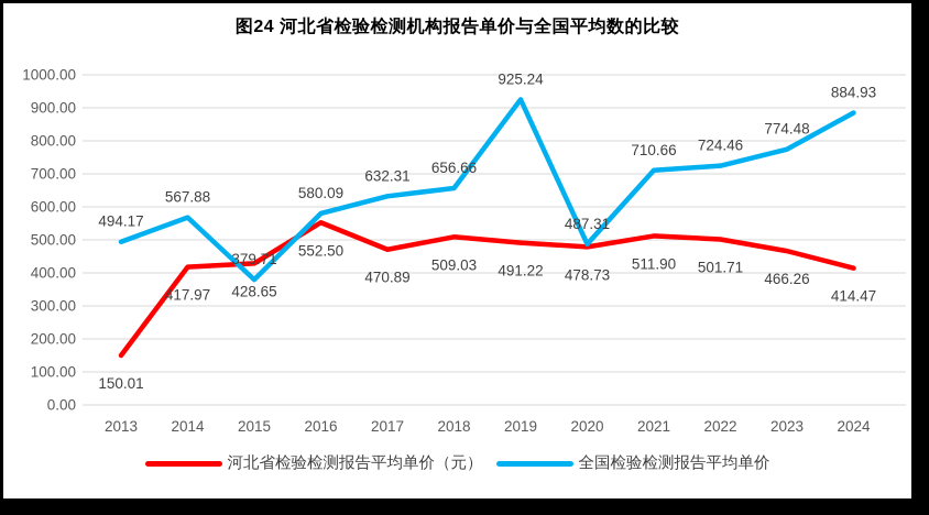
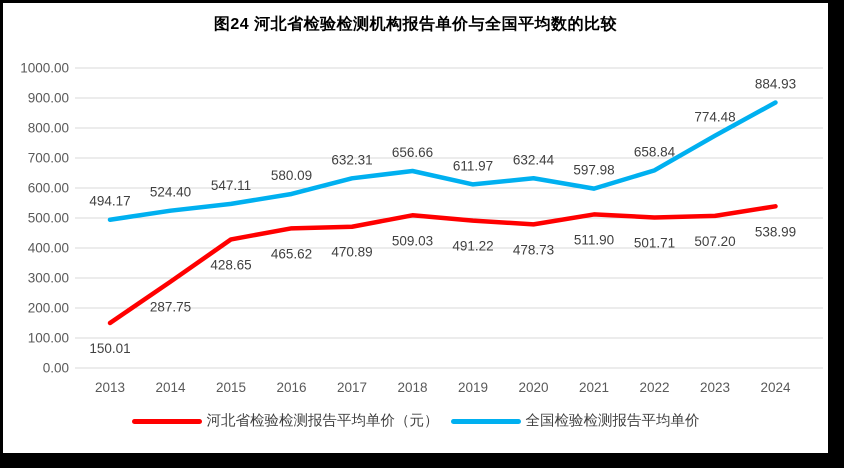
河北省检验检测报告平均单价（元）/2014: 417.97 -> 287.75
全国检验检测报告平均单价/2014: 567.88 -> 524.40
全国检验检测报告平均单价/2015: 379.71 -> 547.11
河北省检验检测报告平均单价（元）/2016: 552.50 -> 465.62
全国检验检测报告平均单价/2019: 925.24 -> 611.97
全国检验检测报告平均单价/2020: 487.31 -> 632.44
全国检验检测报告平均单价/2021: 710.66 -> 597.98
全国检验检测报告平均单价/2022: 724.46 -> 658.84
河北省检验检测报告平均单价（元）/2023: 466.26 -> 507.20
河北省检验检测报告平均单价（元）/2024: 414.47 -> 538.99
